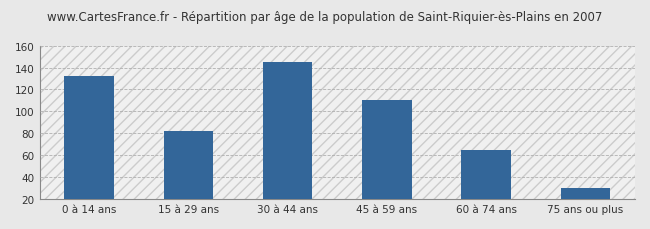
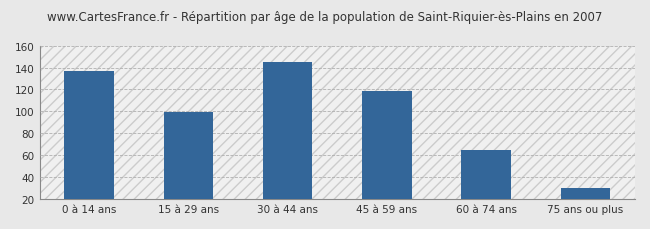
0 à 14 ans: 132 -> 137
15 à 29 ans: 82 -> 99
45 à 59 ans: 110 -> 119
